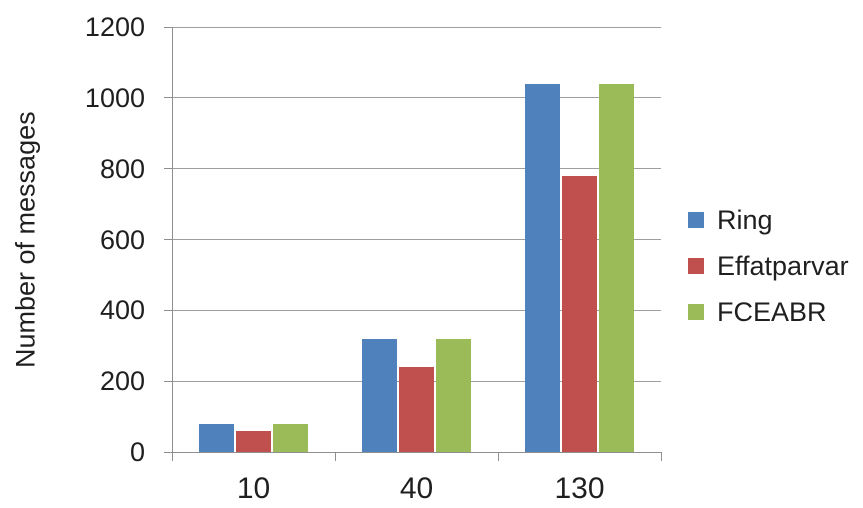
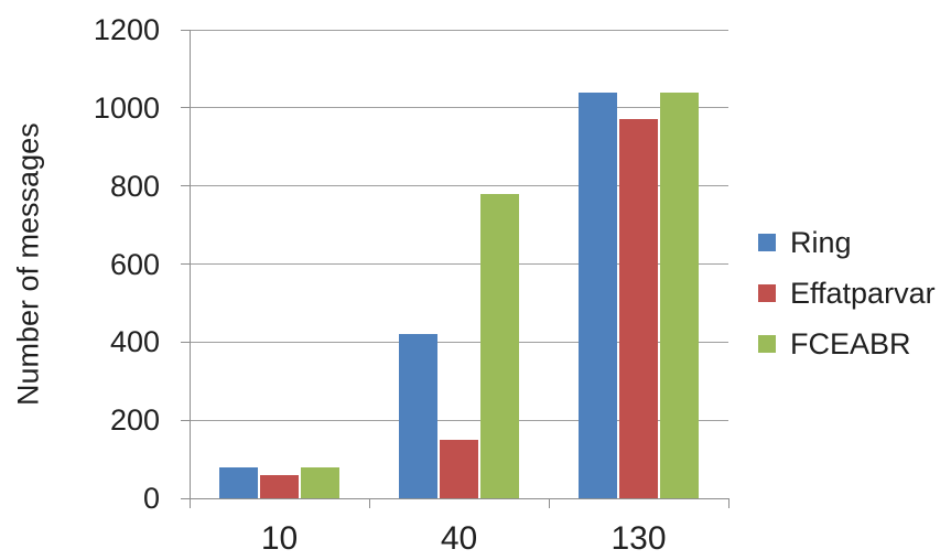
Ring/40: 320 -> 420
Effatparvar/40: 240 -> 150
FCEABR/40: 320 -> 780
Effatparvar/130: 780 -> 970
